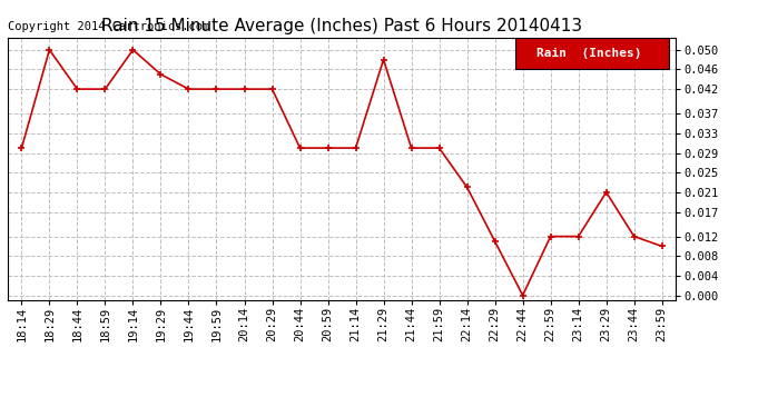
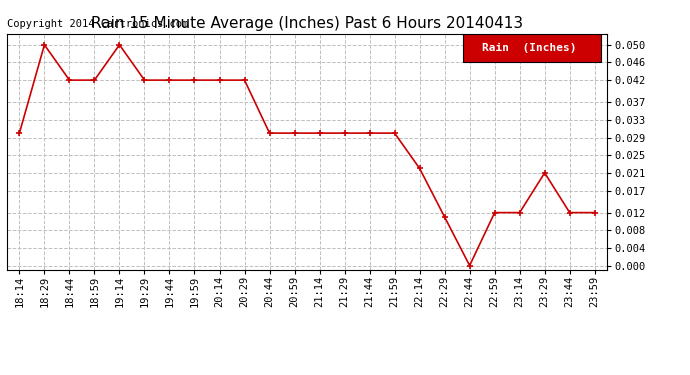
19:29: 0.045 -> 0.042
21:29: 0.048 -> 0.030
23:59: 0.010 -> 0.012
